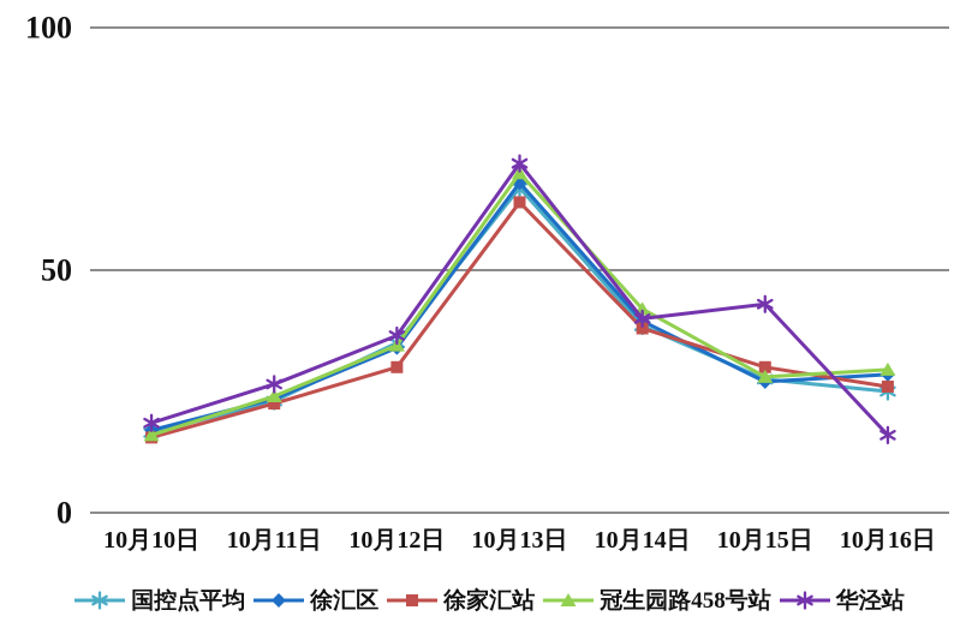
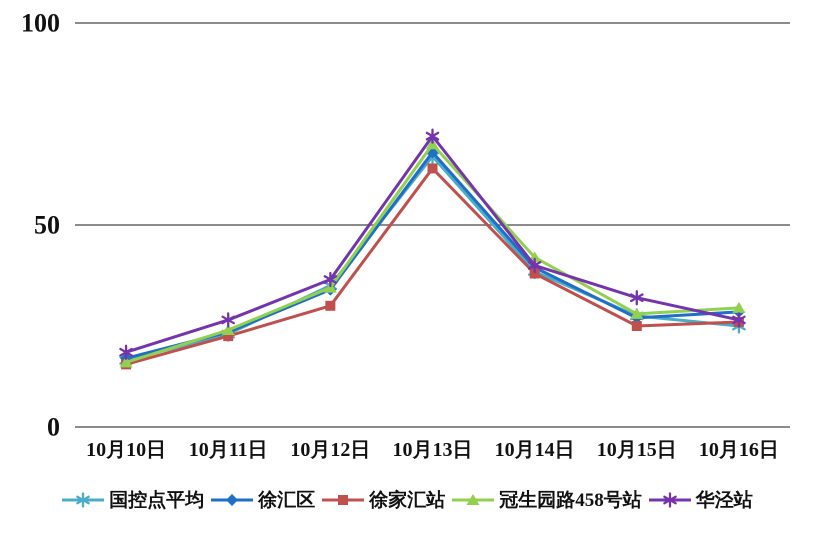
徐家汇站/10月15日: 30 -> 25
华泾站/10月15日: 43 -> 32
华泾站/10月16日: 16 -> 26
